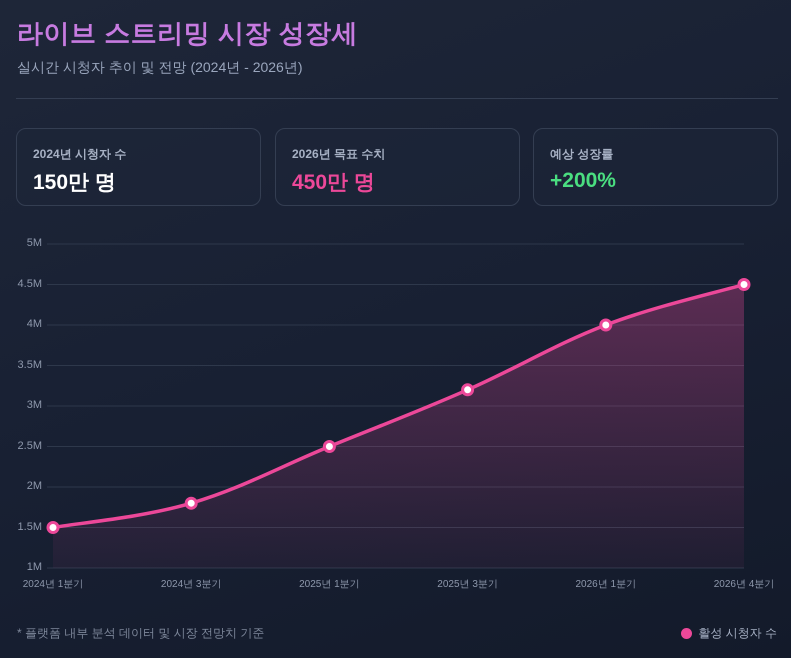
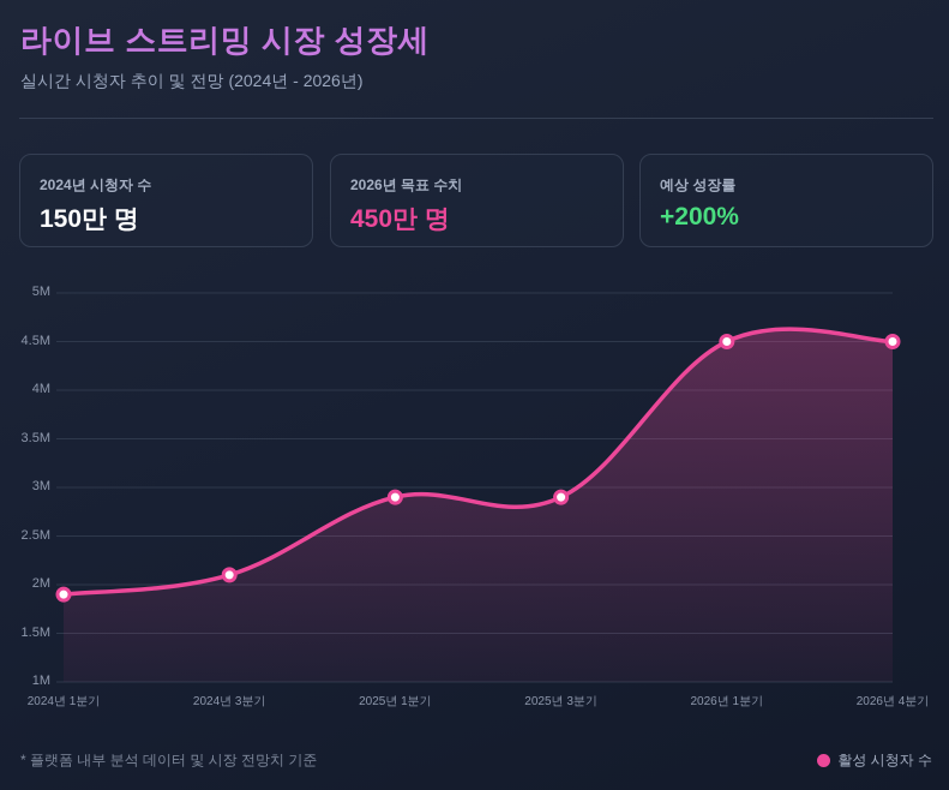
2024년 1분기: 1.5M -> 1.9M
2024년 3분기: 1.8M -> 2.1M
2025년 1분기: 2.5M -> 2.9M
2025년 3분기: 3.2M -> 2.9M
2026년 1분기: 4.0M -> 4.5M
